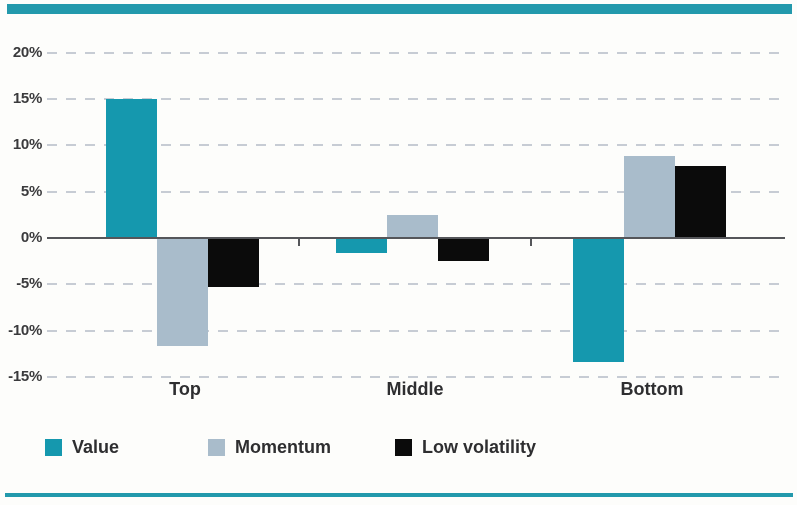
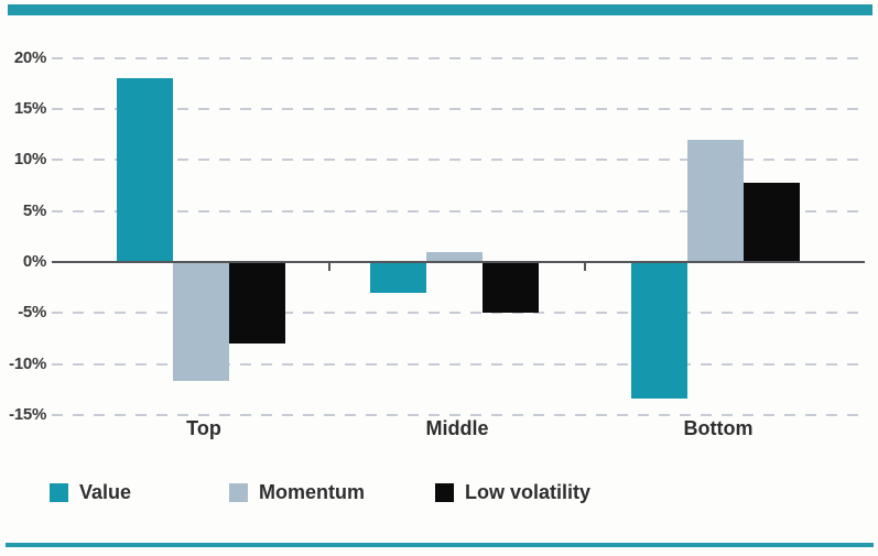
Value/Top: 15% -> 18%
Low volatility/Top: -5% -> -8%
Value/Middle: -2% -> -3%
Momentum/Middle: 2% -> 1%
Low volatility/Middle: -2% -> -5%
Momentum/Bottom: 9% -> 12%
